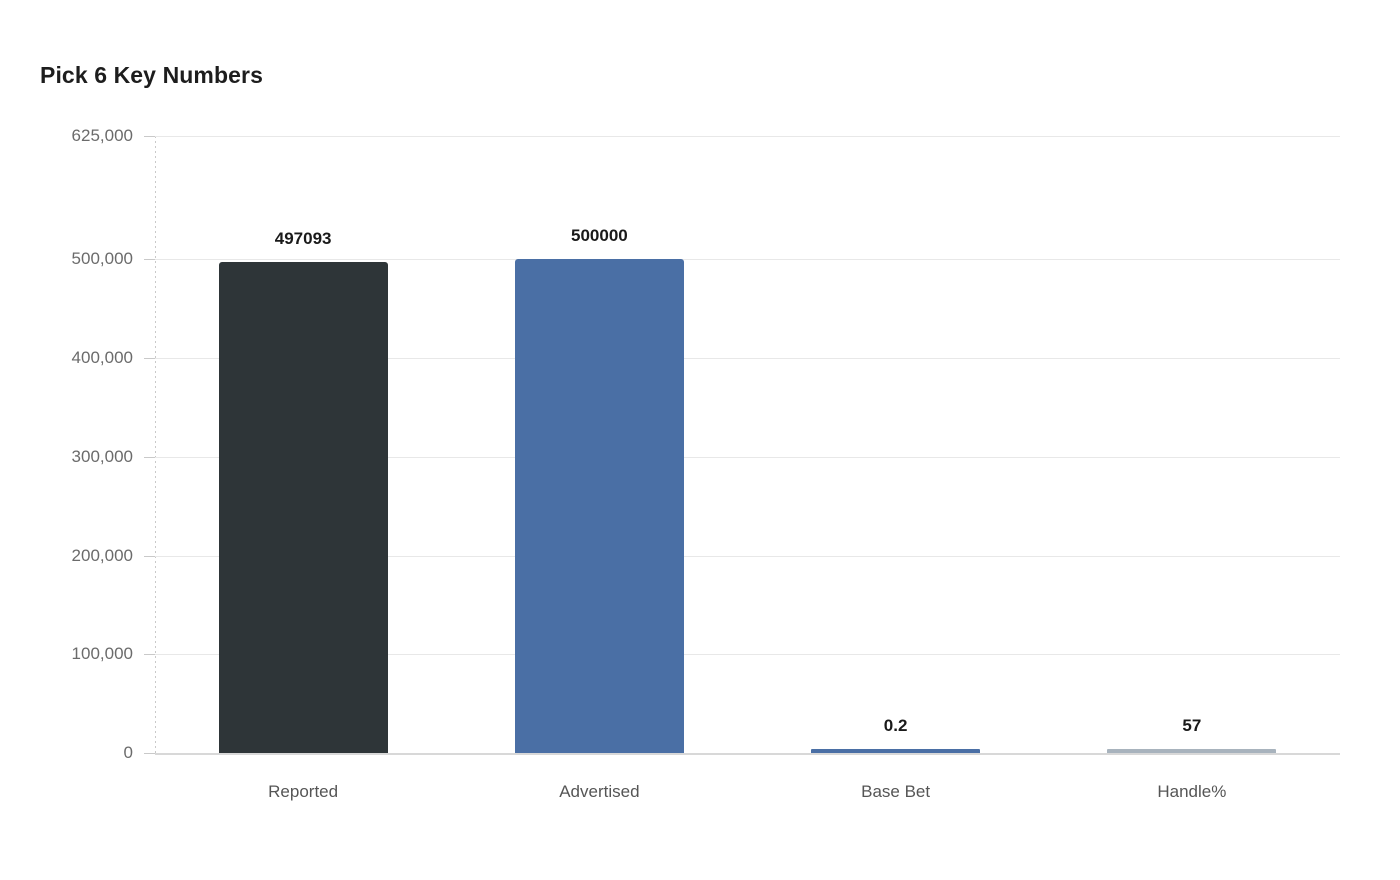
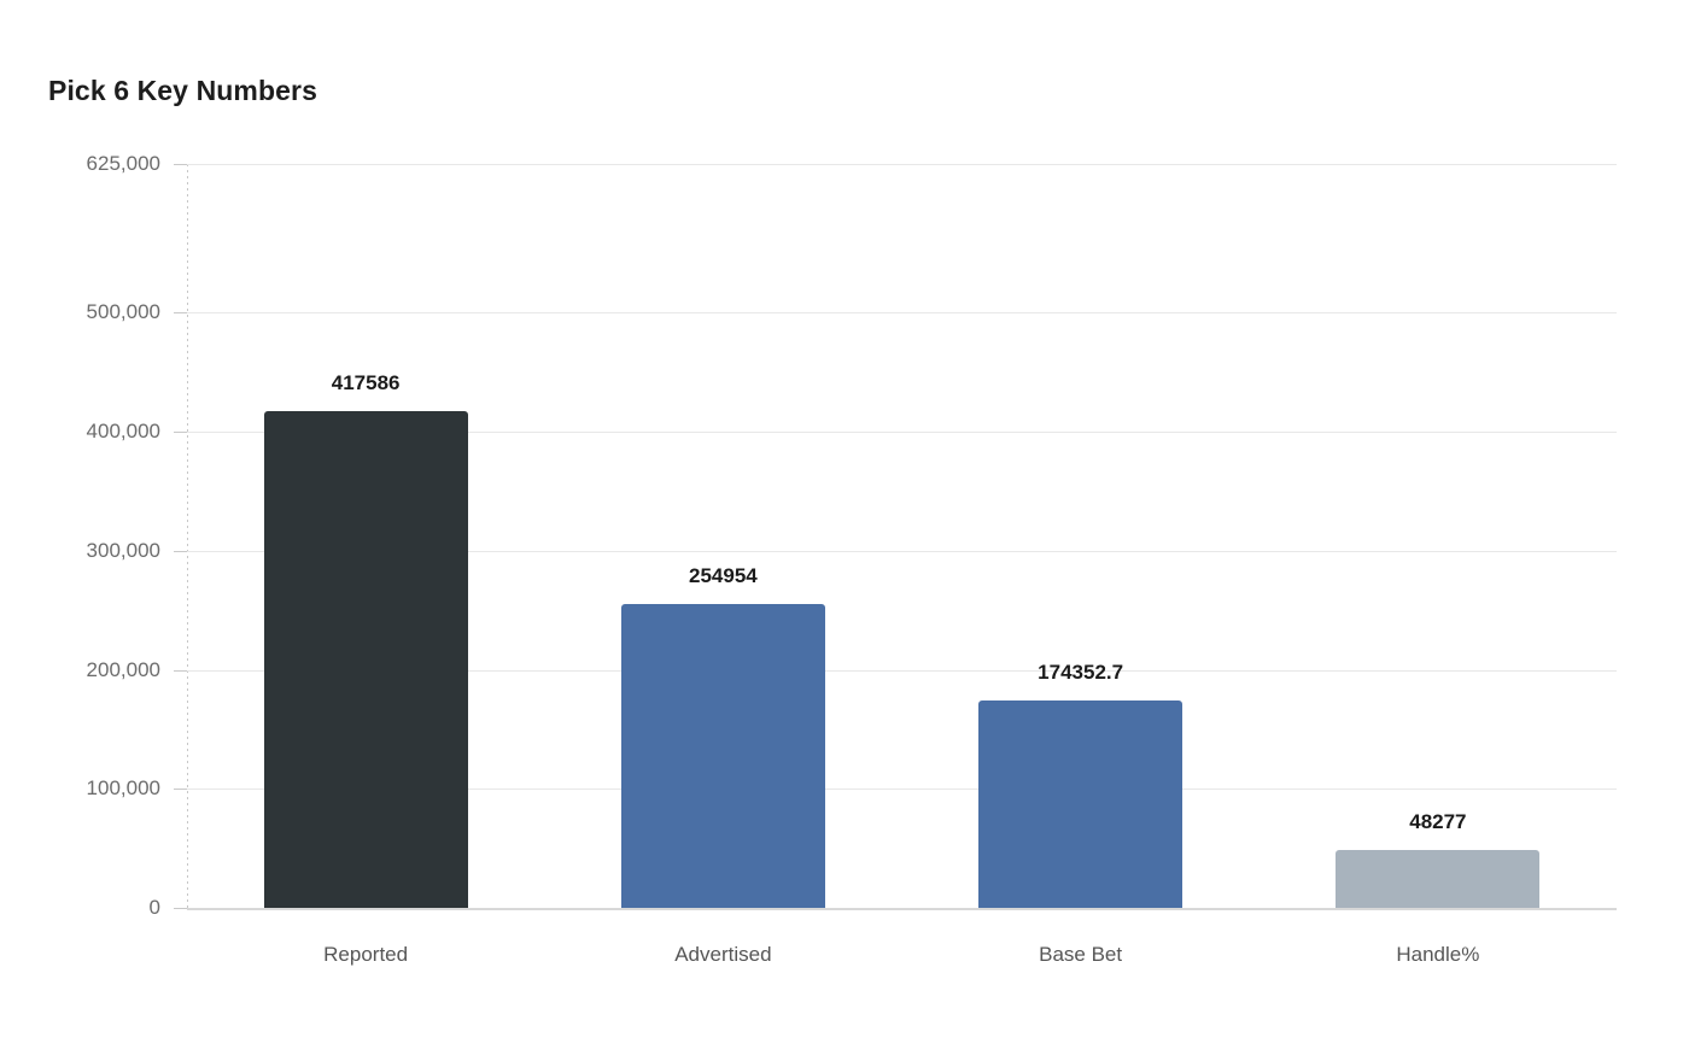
Reported: 497093 -> 417586
Advertised: 500000 -> 254954
Base Bet: 0.2 -> 174352.7
Handle%: 57 -> 48277
